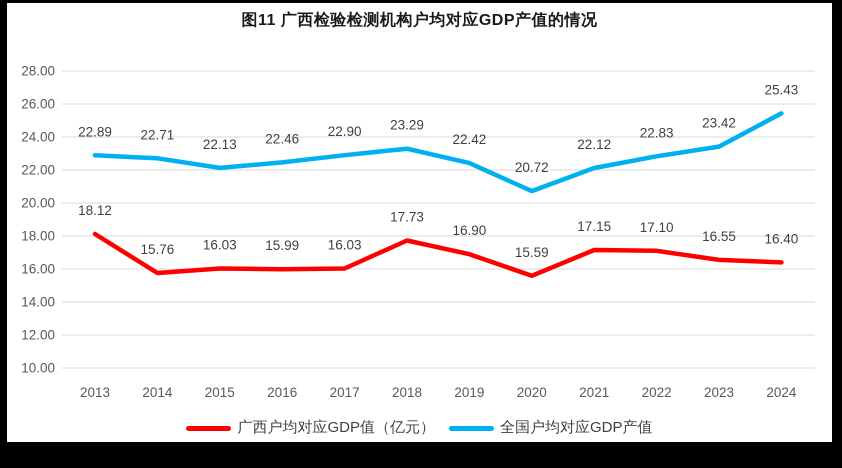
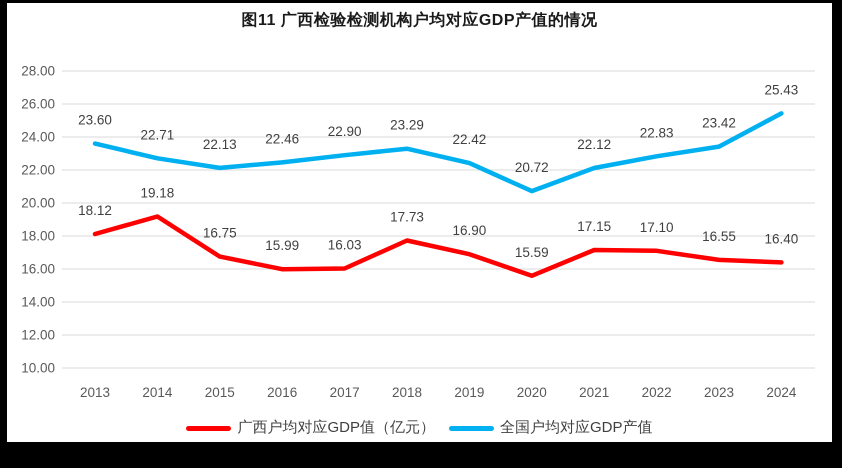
全国户均对应GDP产值/2013: 22.89 -> 23.60
广西户均对应GDP值（亿元）/2014: 15.76 -> 19.18
广西户均对应GDP值（亿元）/2015: 16.03 -> 16.75
